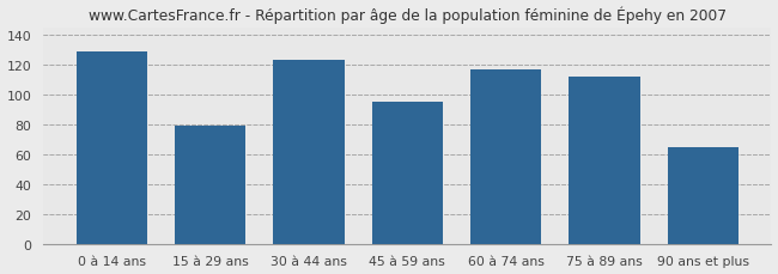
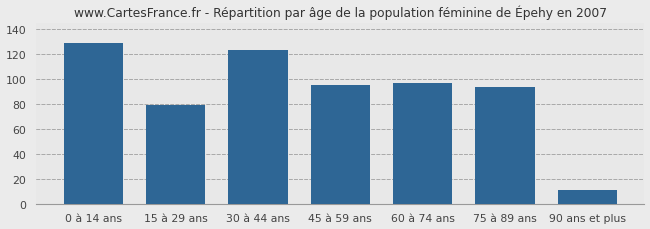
60 à 74 ans: 117 -> 97
75 à 89 ans: 112 -> 94
90 ans et plus: 65 -> 11
